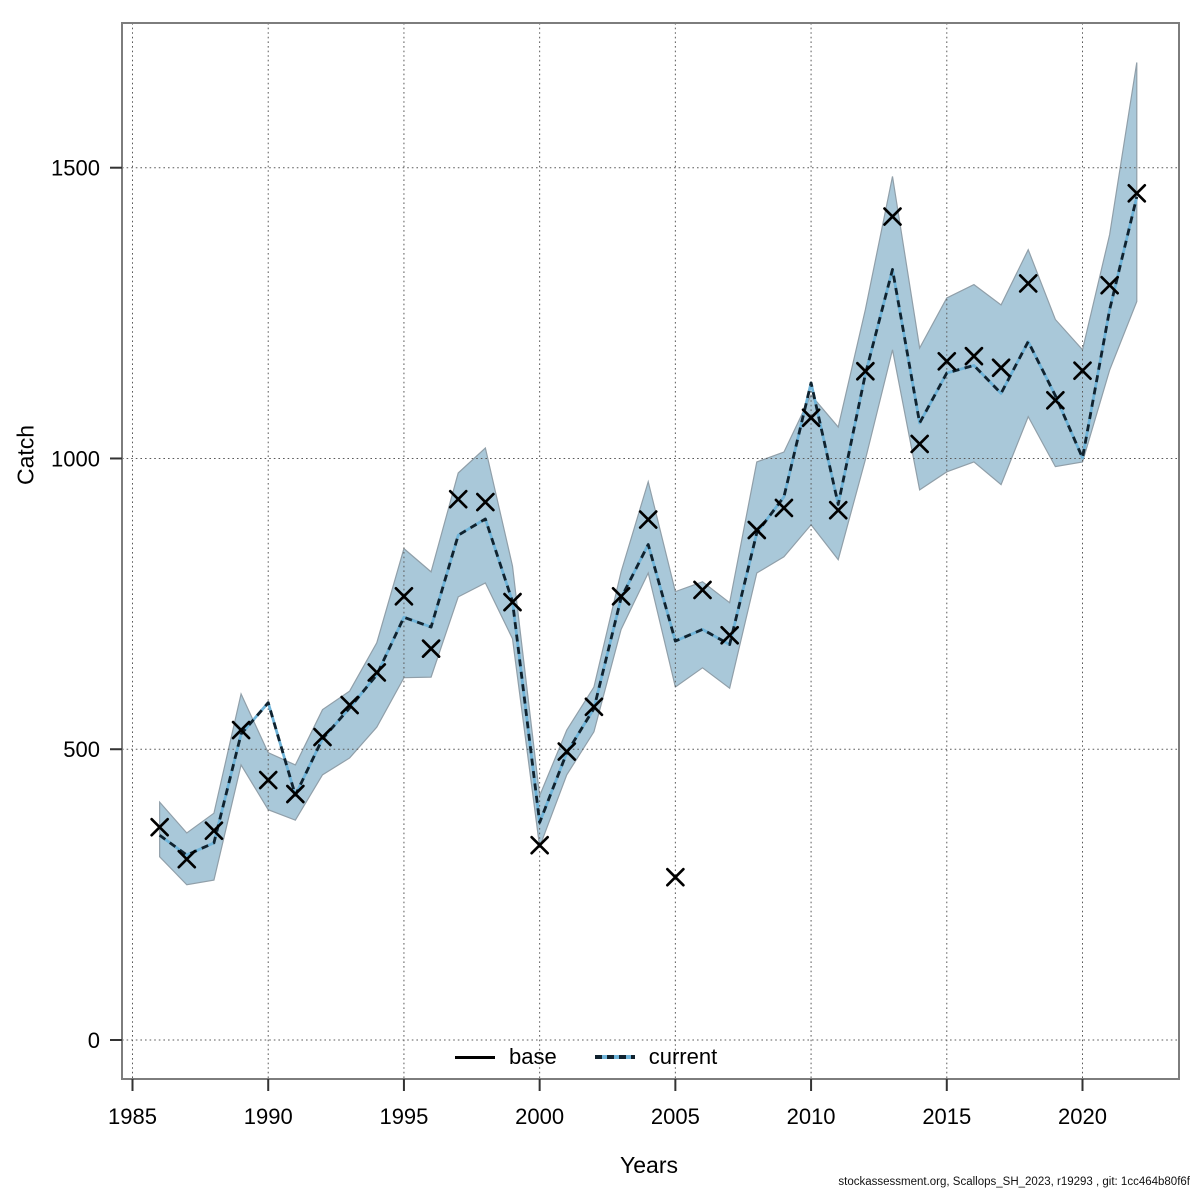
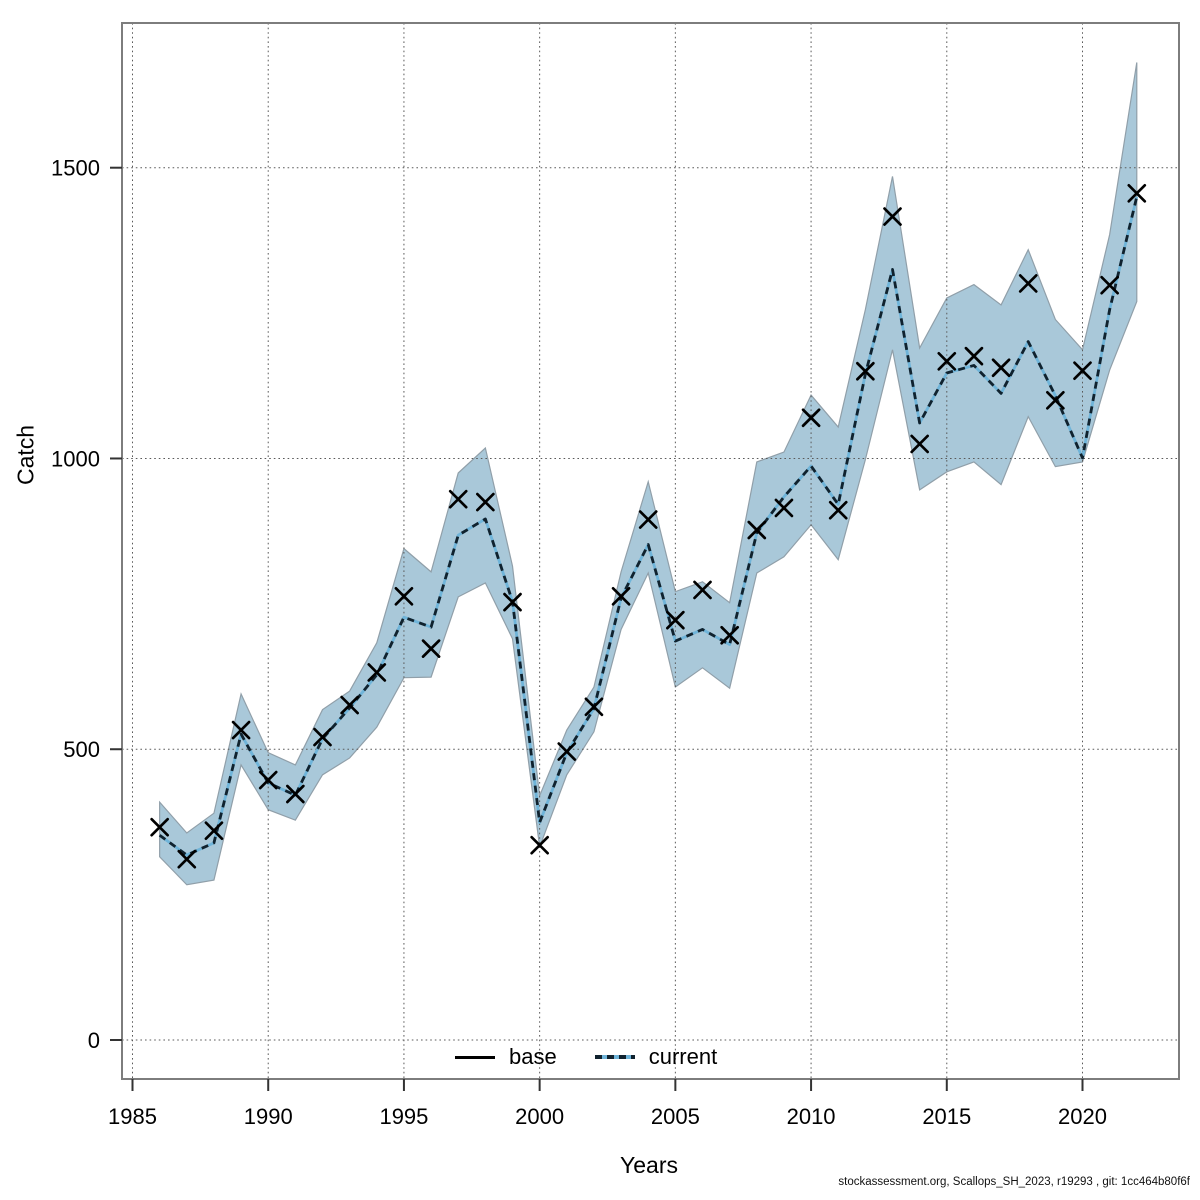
current/1990: 580 -> 440
base/2005: 280 -> 720
current/2010: 1130 -> 990
